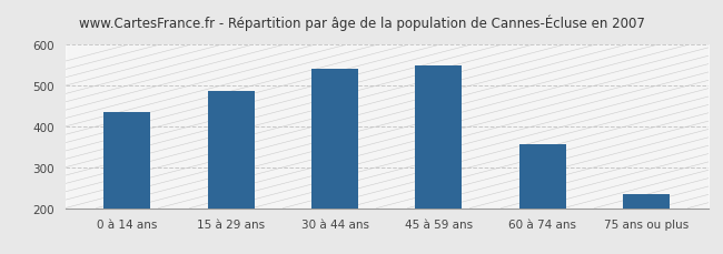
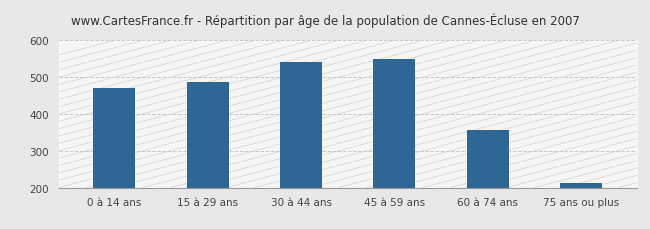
0 à 14 ans: 435 -> 470
75 ans ou plus: 235 -> 212
